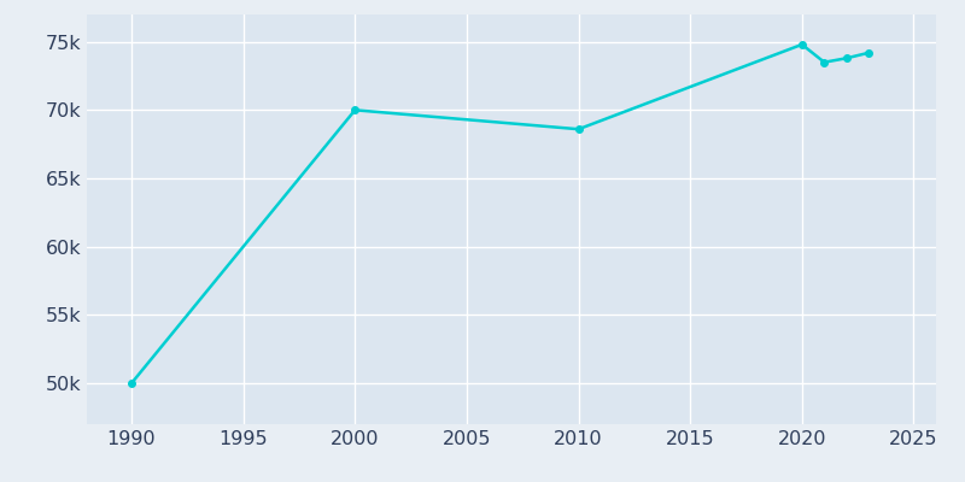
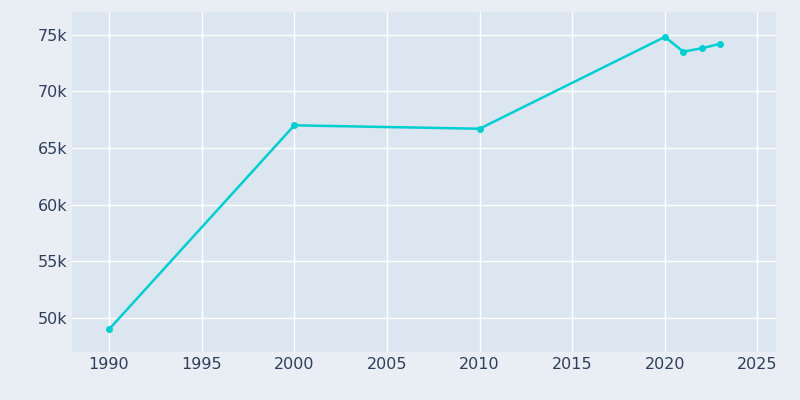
1990: 50.0k -> 49.0k
2000: 70.0k -> 67.0k
2010: 68.6k -> 66.7k
